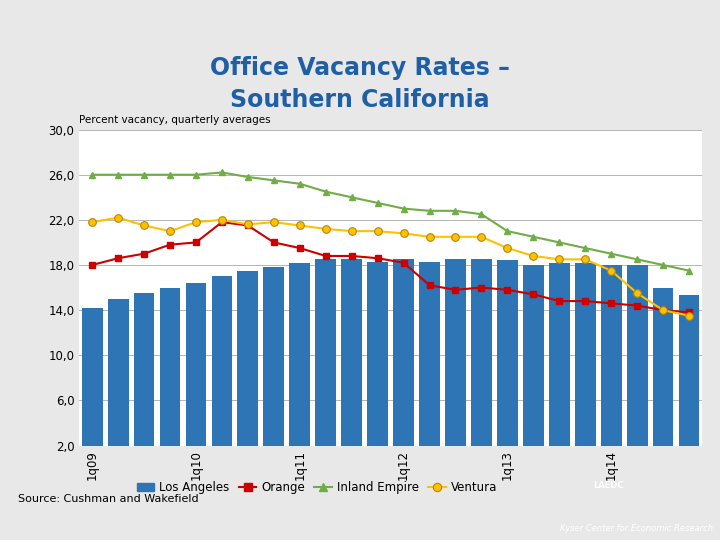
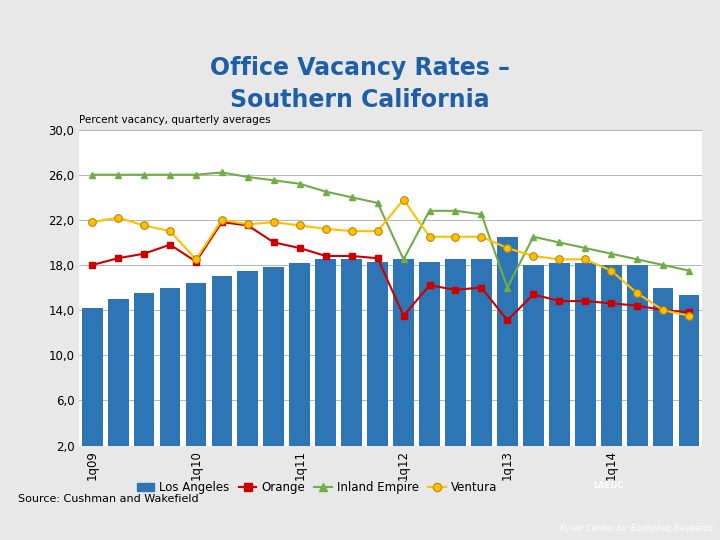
Orange/1q10: 20,0 -> 18,3
Ventura/1q10: 21,8 -> 18,5
Orange/1q12: 18,2 -> 13,5
Inland Empire/1q12: 23,0 -> 18,5
Ventura/1q12: 20,8 -> 23,8
Los Angeles/1q13: 18,4 -> 20,5
Orange/1q13: 15,8 -> 13,1
Inland Empire/1q13: 21,0 -> 16,0
